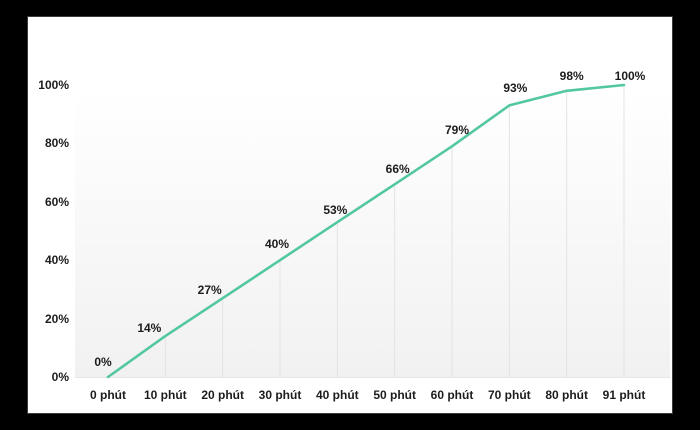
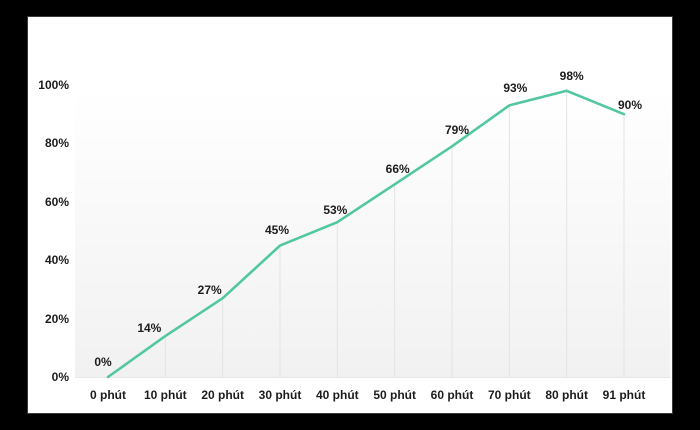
30 phút: 40% -> 45%
91 phút: 100% -> 90%
